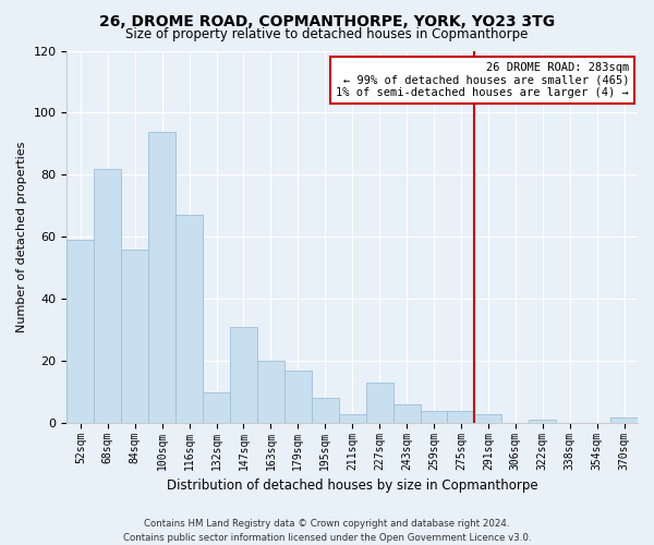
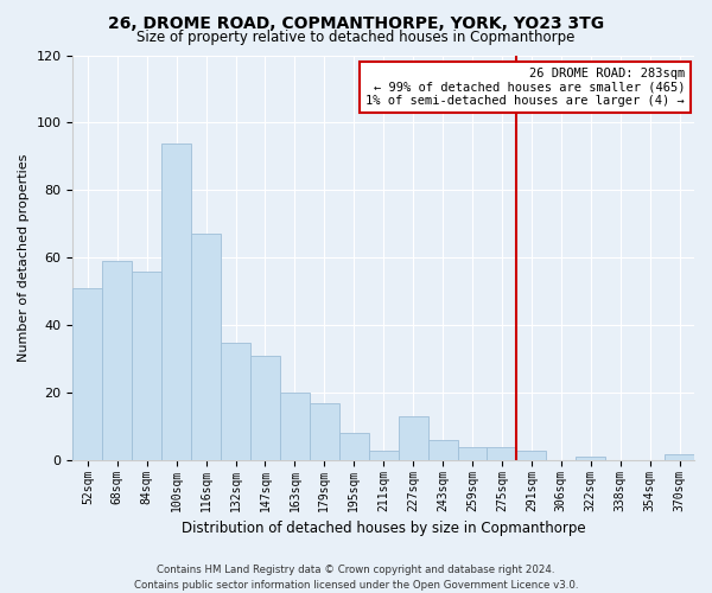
52sqm: 59 -> 51
68sqm: 82 -> 59
132sqm: 10 -> 35
